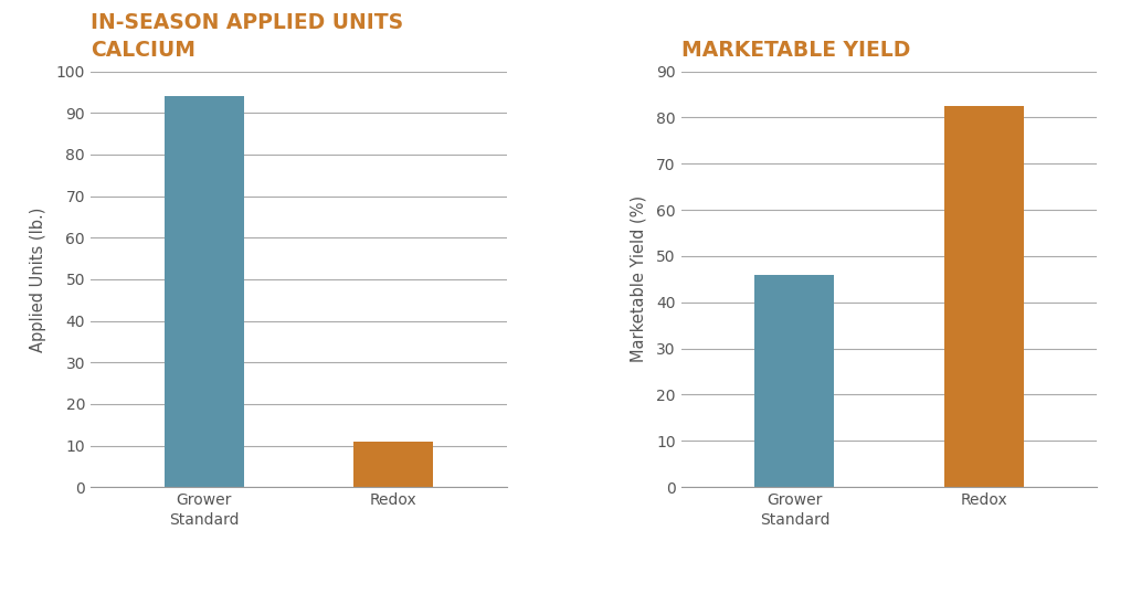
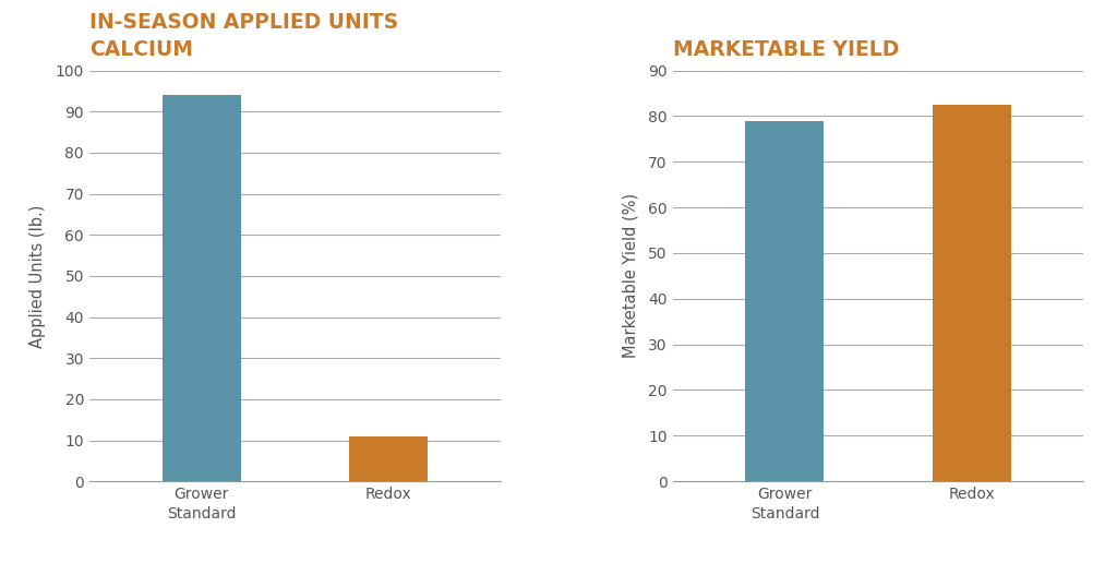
MARKETABLE YIELD/Grower Standard: 46.0 -> 79.0
